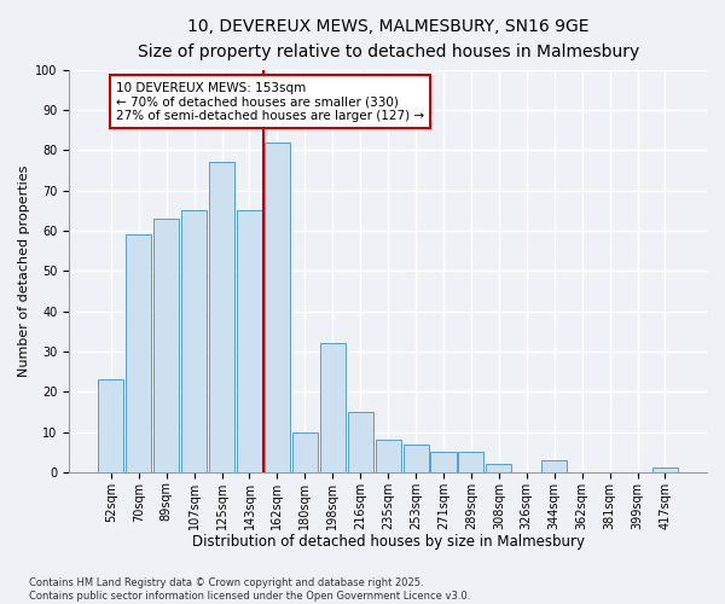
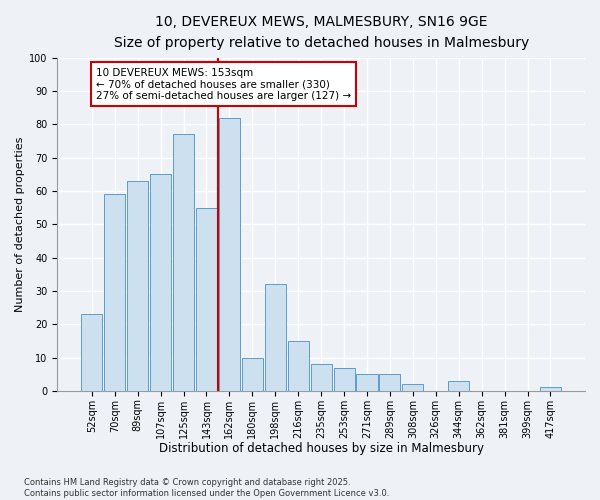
143sqm: 65 -> 55
